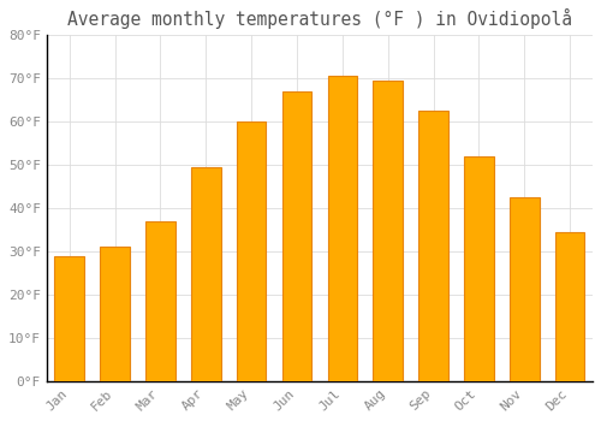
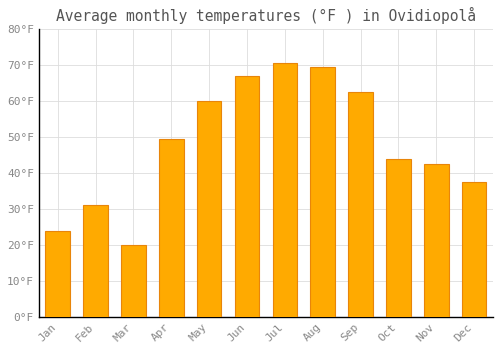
Jan: 29.0°F -> 24.0°F
Mar: 37.0°F -> 20.0°F
Oct: 52.0°F -> 44.0°F
Dec: 34.5°F -> 37.5°F
